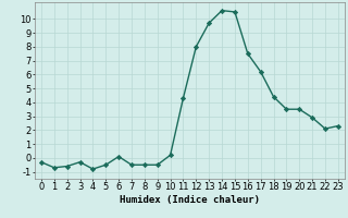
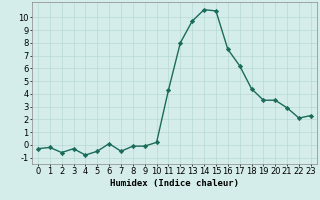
1: -0.7 -> -0.2
8: -0.5 -> -0.1
9: -0.5 -> -0.1
